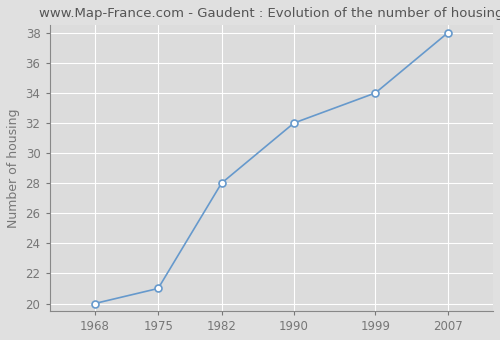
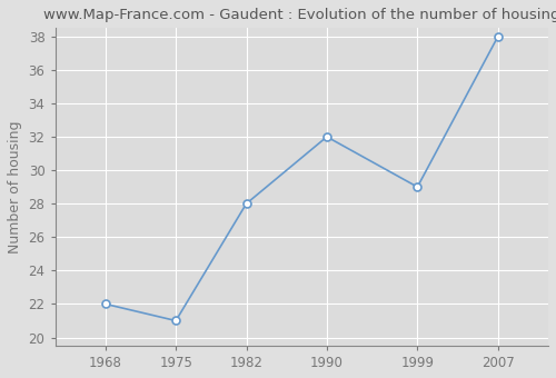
1968: 20 -> 22
1999: 34 -> 29
